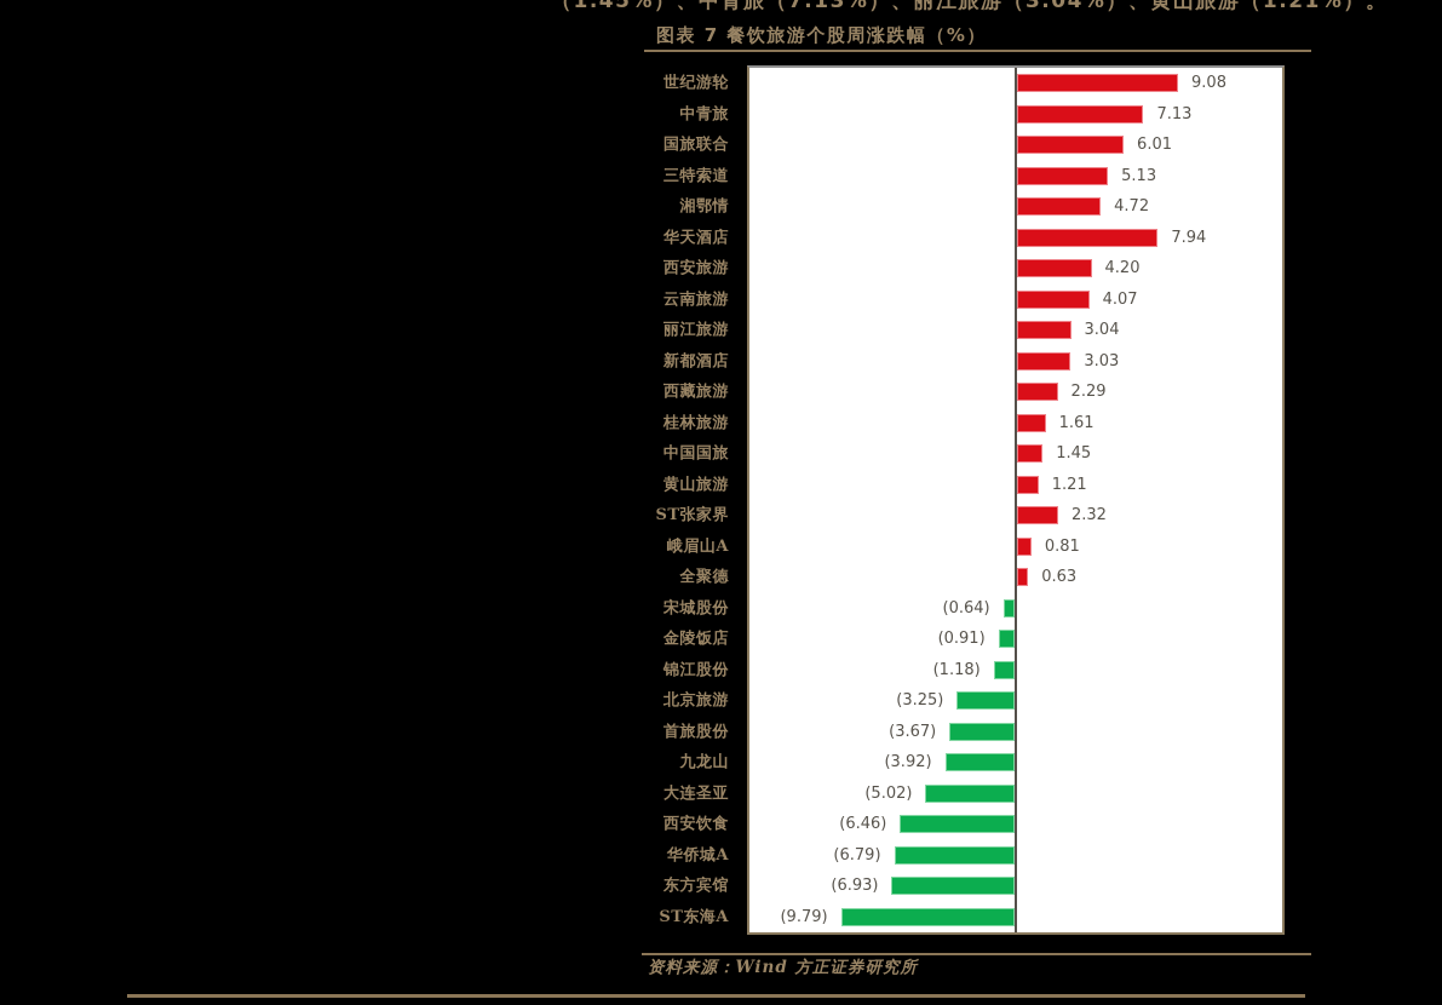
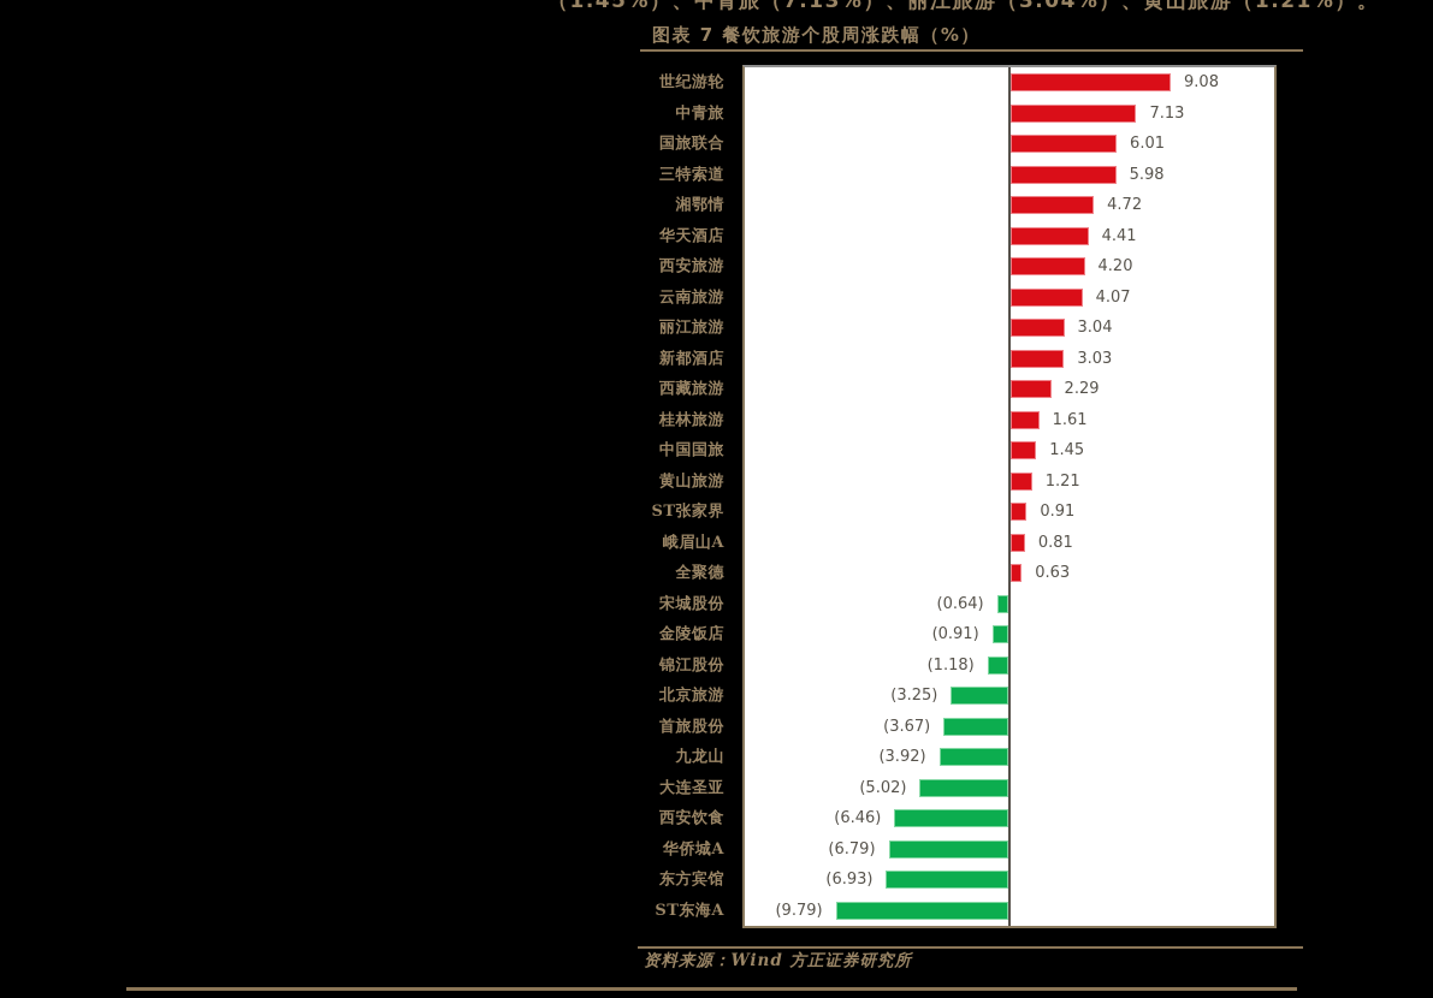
三特索道: 5.13 -> 5.98
华天酒店: 7.94 -> 4.41
ST张家界: 2.32 -> 0.91
